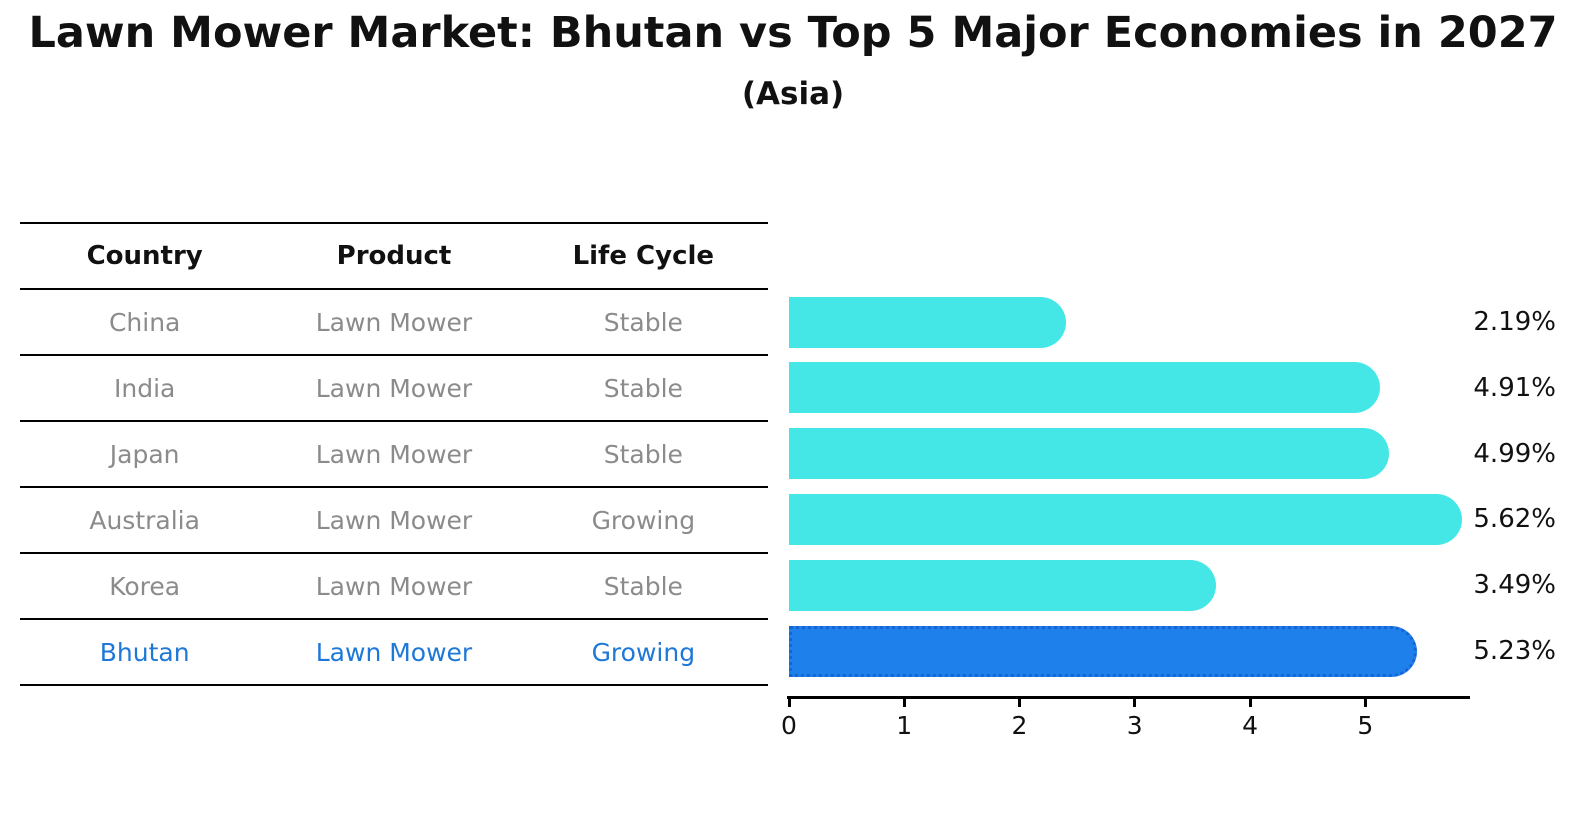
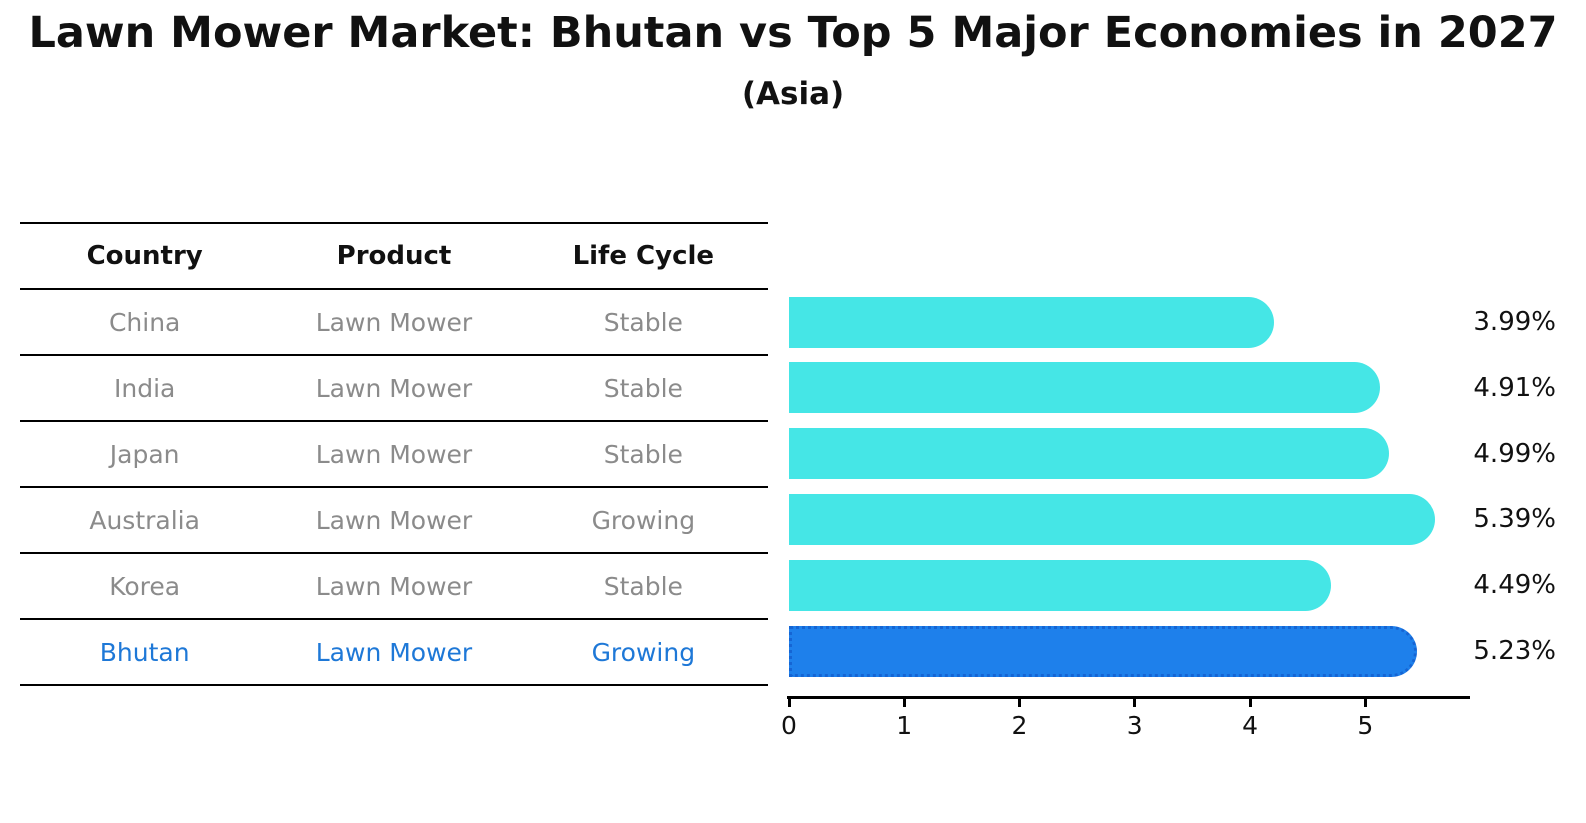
China: 2.19% -> 3.99%
Australia: 5.62% -> 5.39%
Korea: 3.49% -> 4.49%
